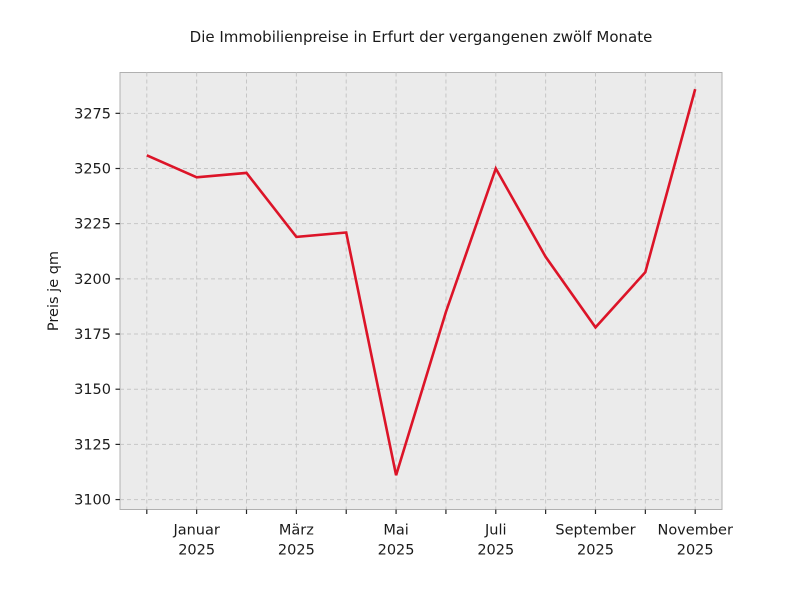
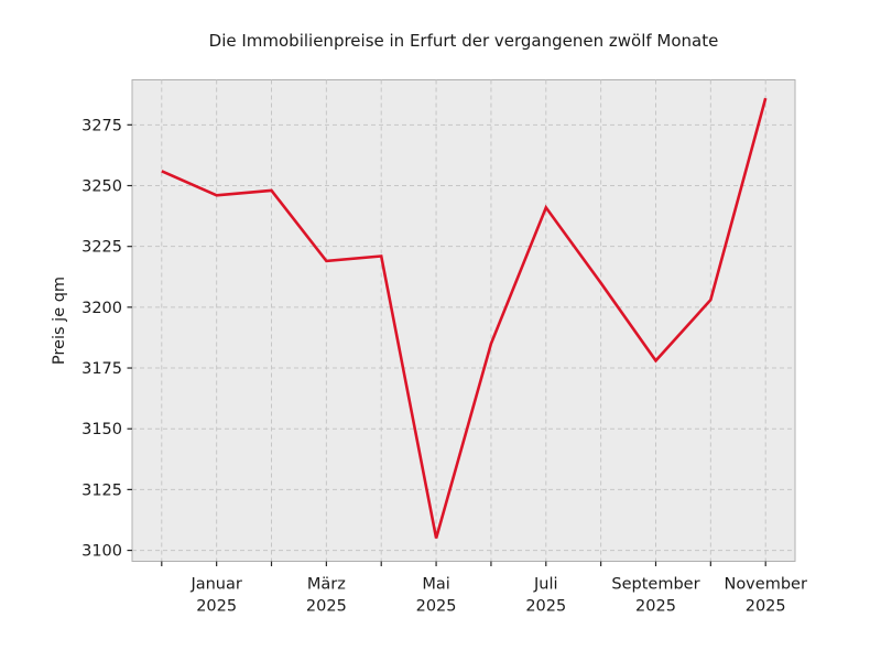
Mai 2025: 3111 -> 3105
Juli 2025: 3250 -> 3241
